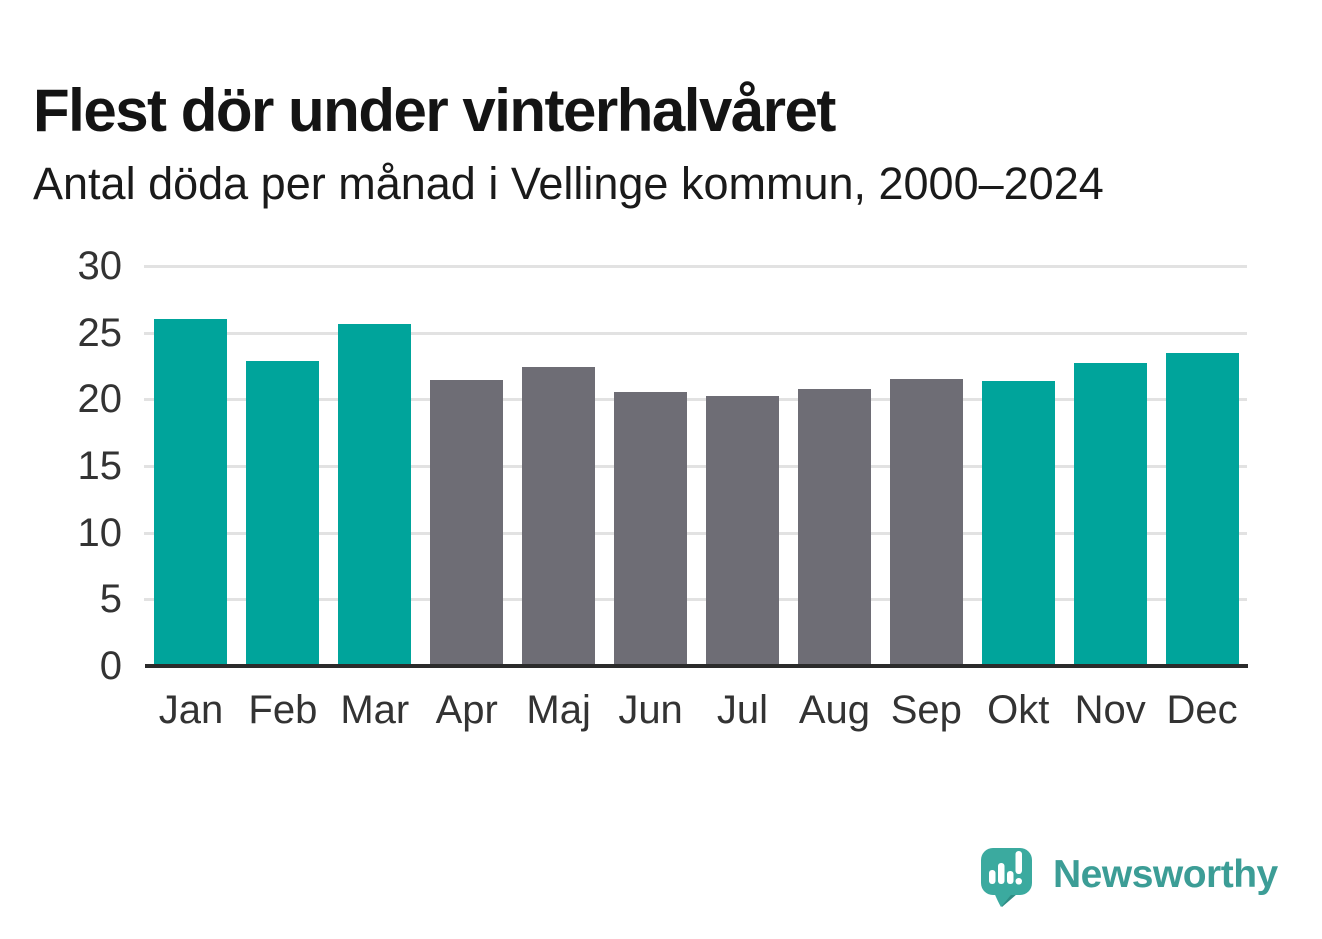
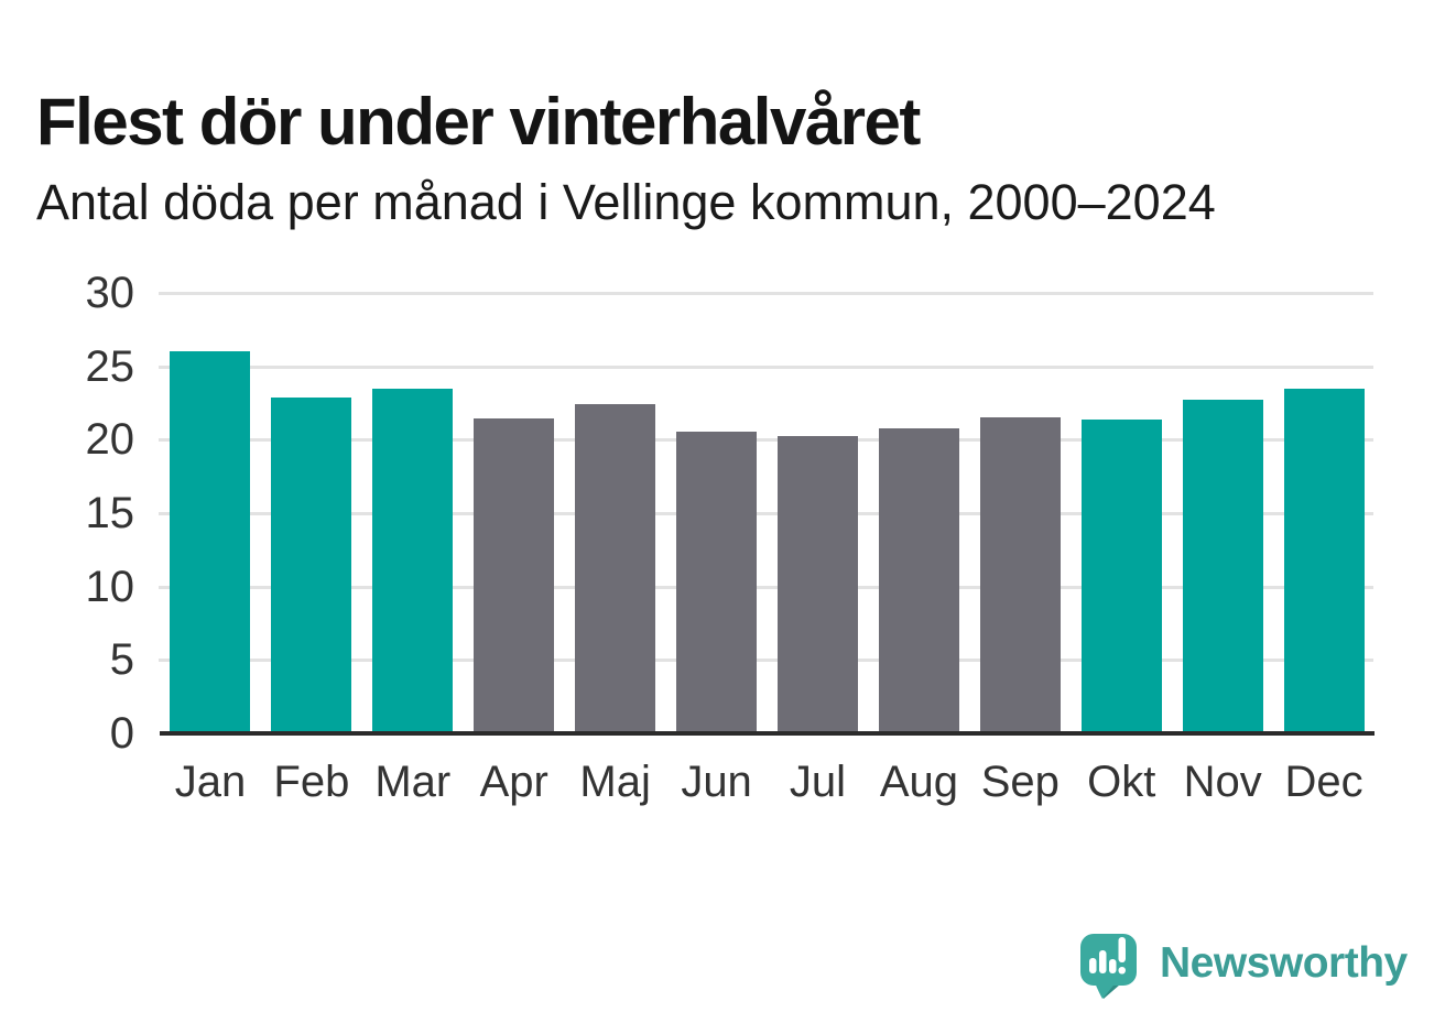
Mar: 25.5 -> 23.3
